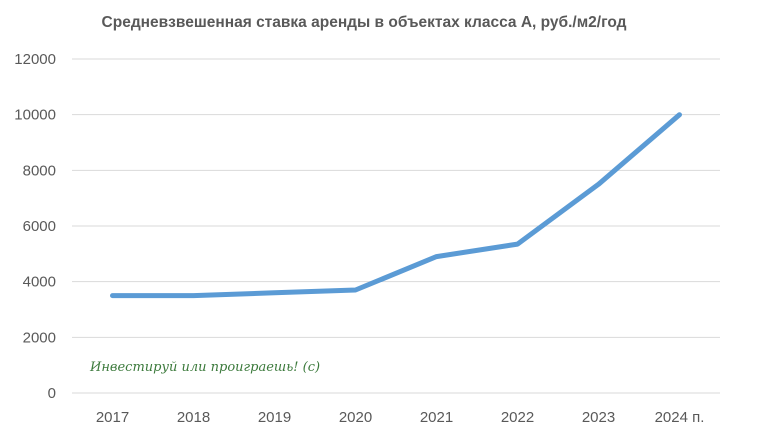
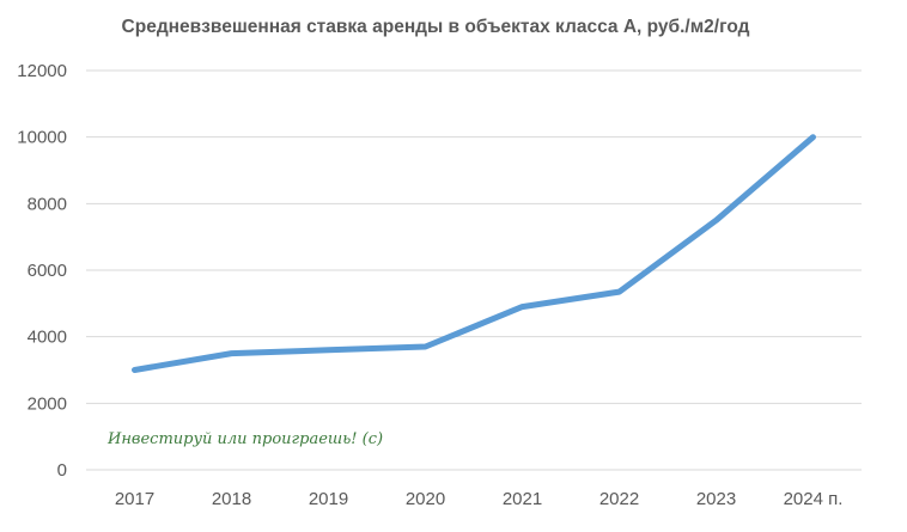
2017: 3500 -> 3000
